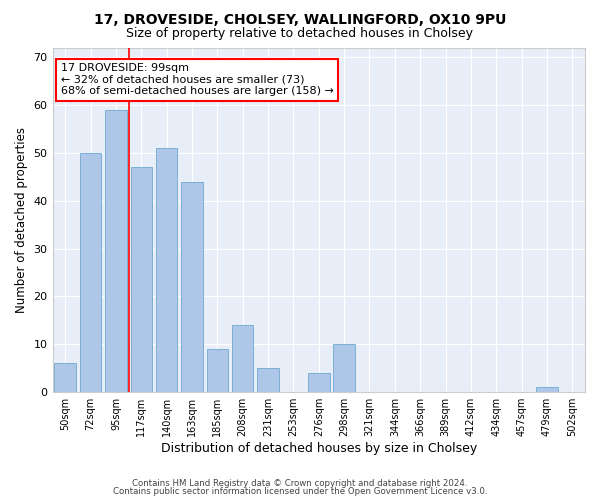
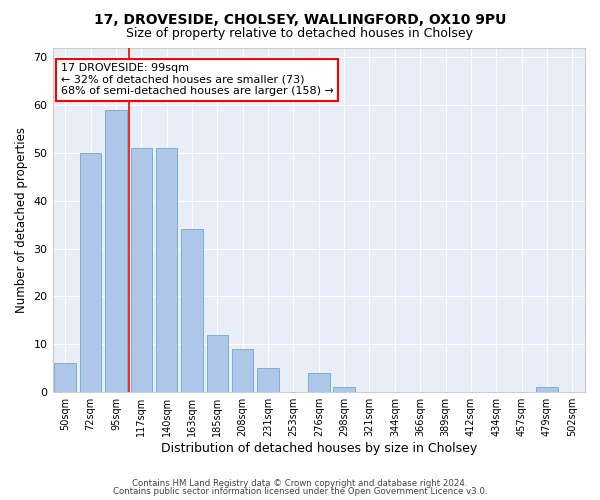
117sqm: 47 -> 51
163sqm: 44 -> 34
185sqm: 9 -> 12
208sqm: 14 -> 9
298sqm: 10 -> 1
